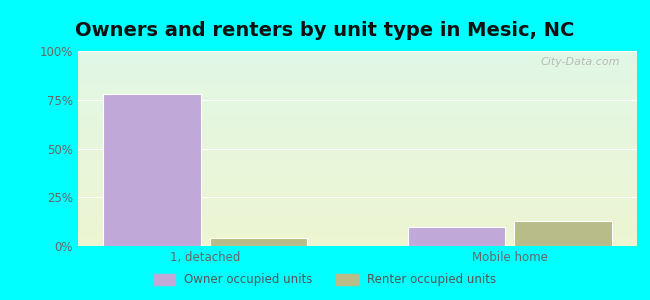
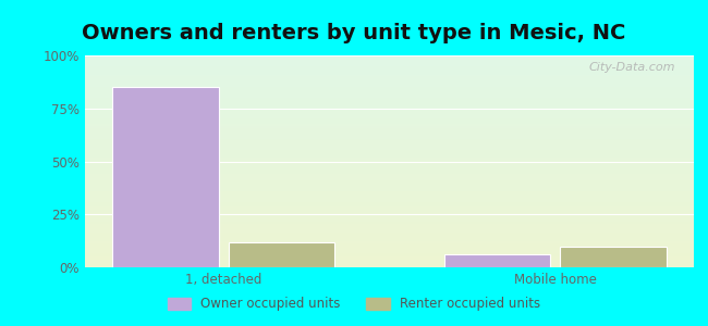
Owner occupied units/1, detached: 78% -> 85%
Renter occupied units/1, detached: 4% -> 12%
Owner occupied units/Mobile home: 10% -> 6%
Renter occupied units/Mobile home: 13% -> 10%
